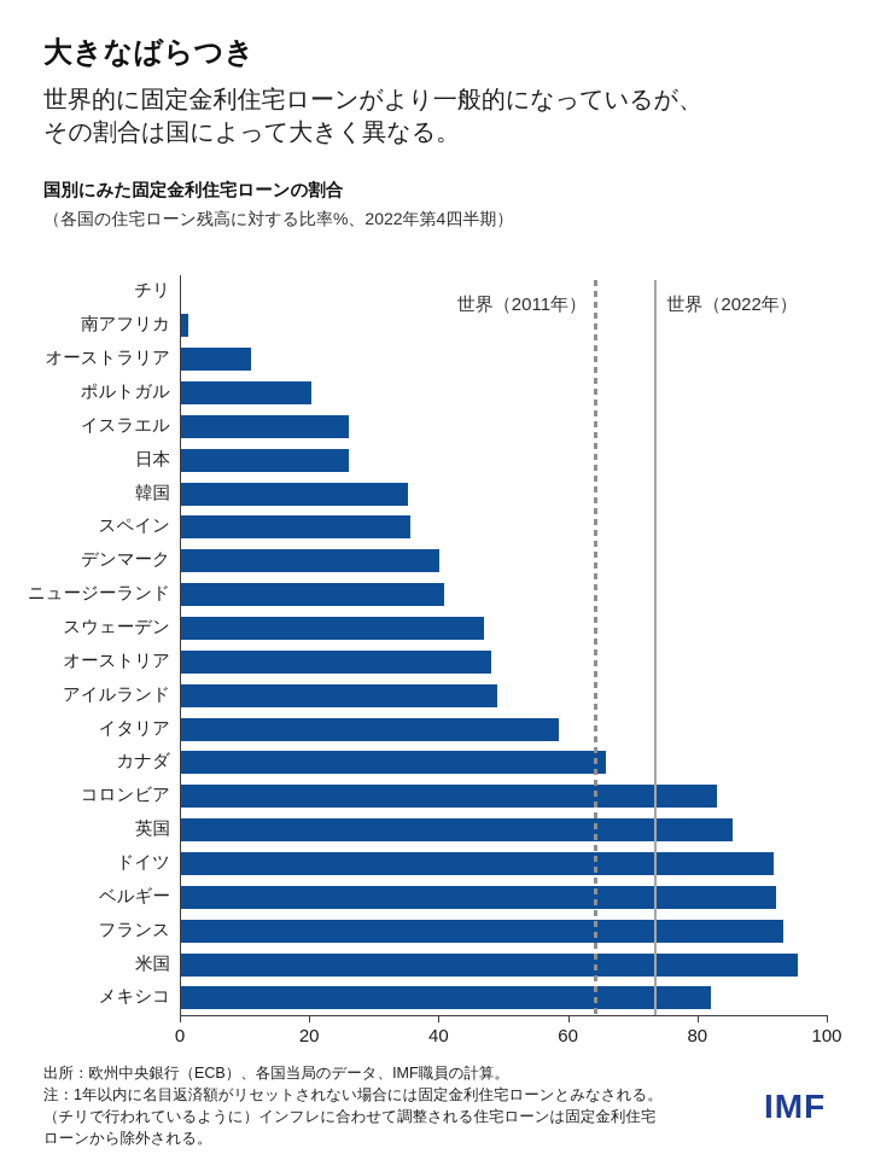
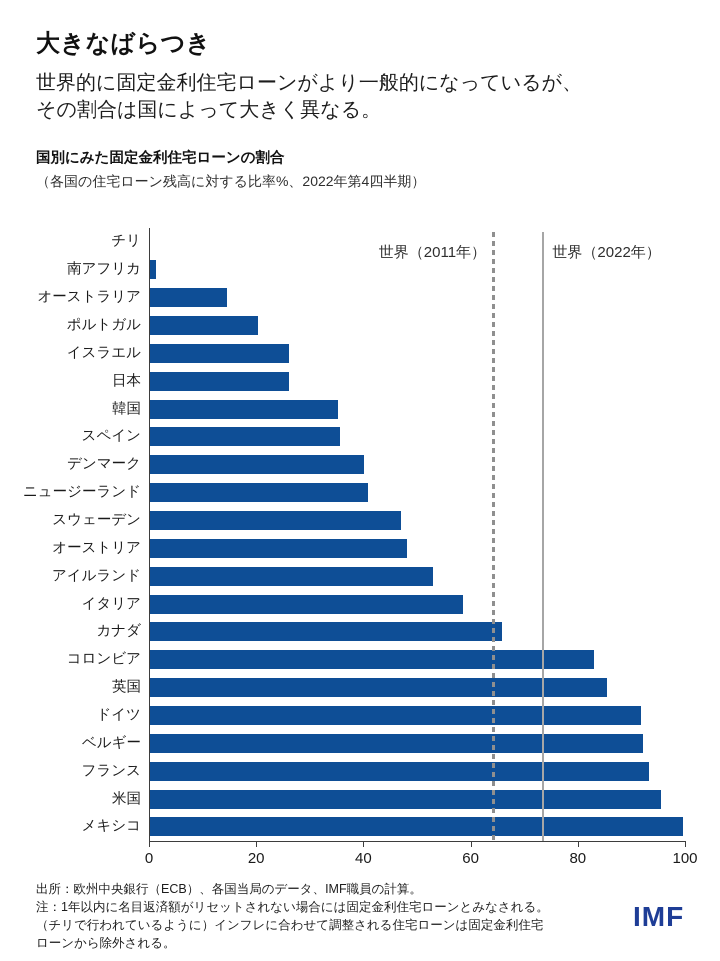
オーストラリア: 11 -> 15
アイルランド: 49 -> 53
メキシコ: 82 -> 100
